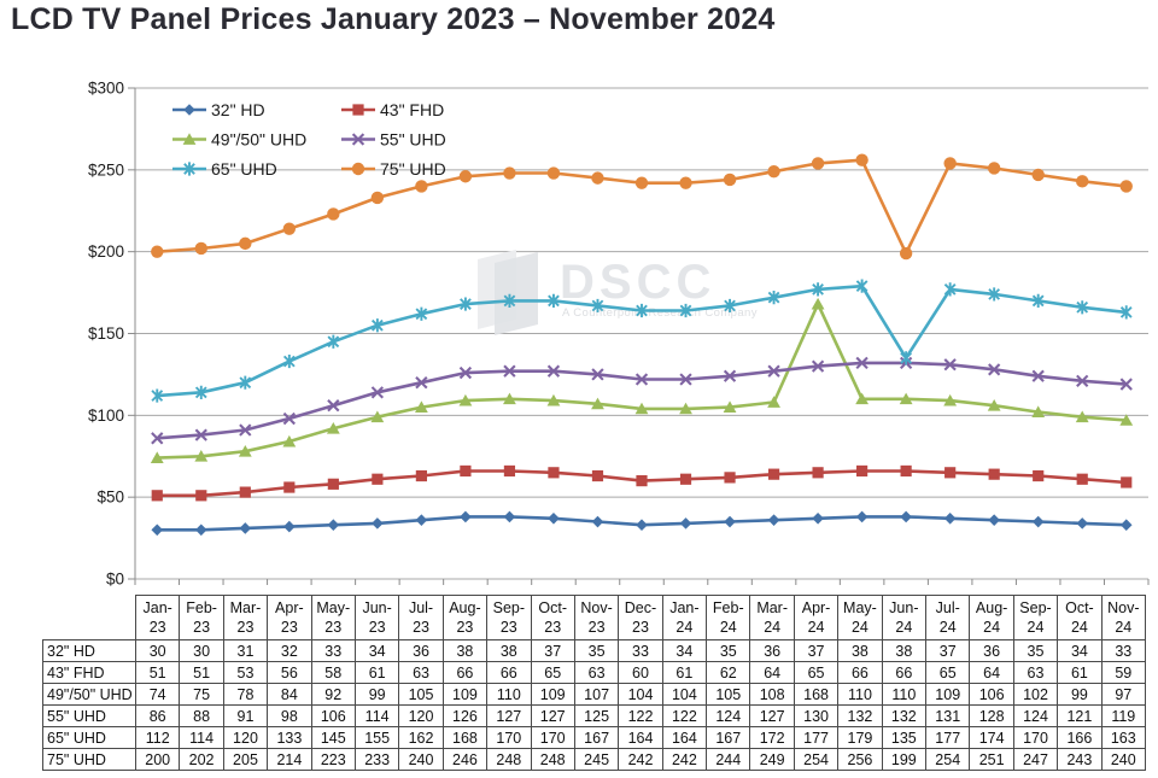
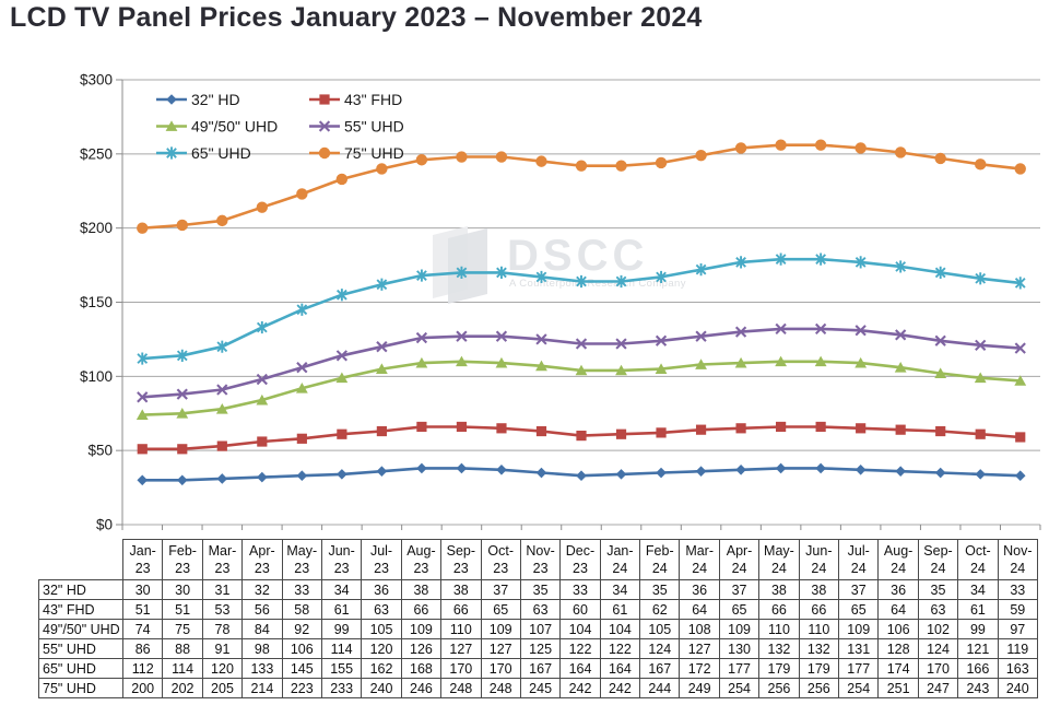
49"/50" UHD/Apr-24: 168 -> 109
65" UHD/Jun-24: 135 -> 179
75" UHD/Jun-24: 199 -> 256
